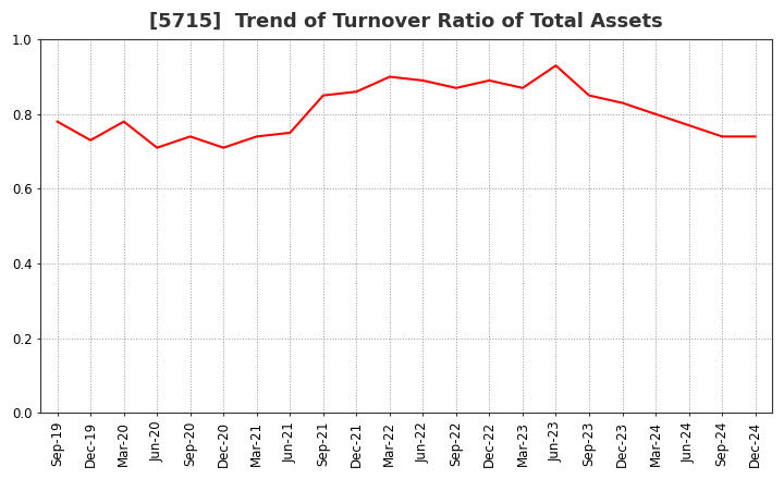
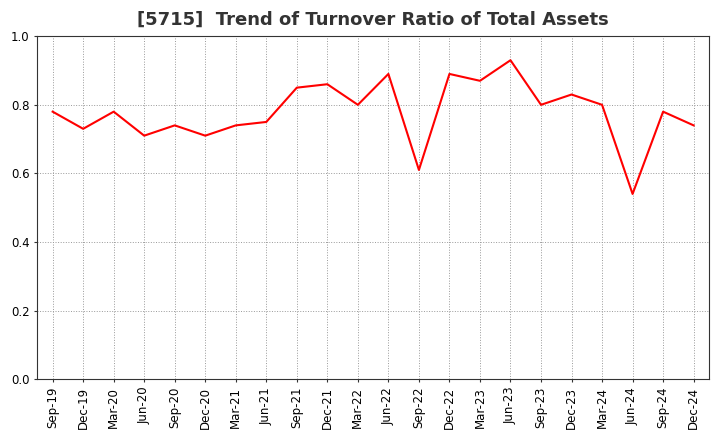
Mar-22: 0.90 -> 0.80
Sep-22: 0.87 -> 0.61
Sep-23: 0.85 -> 0.80
Jun-24: 0.77 -> 0.54
Sep-24: 0.74 -> 0.78
